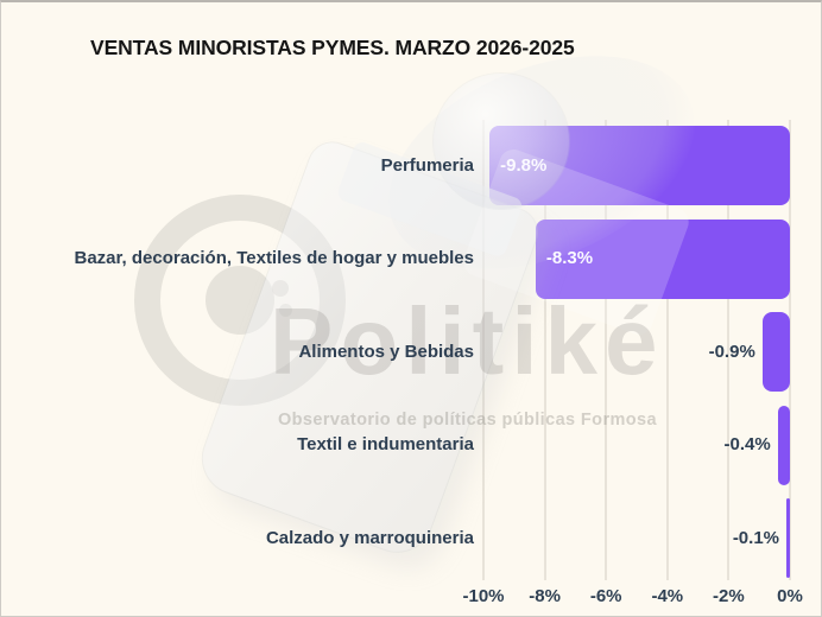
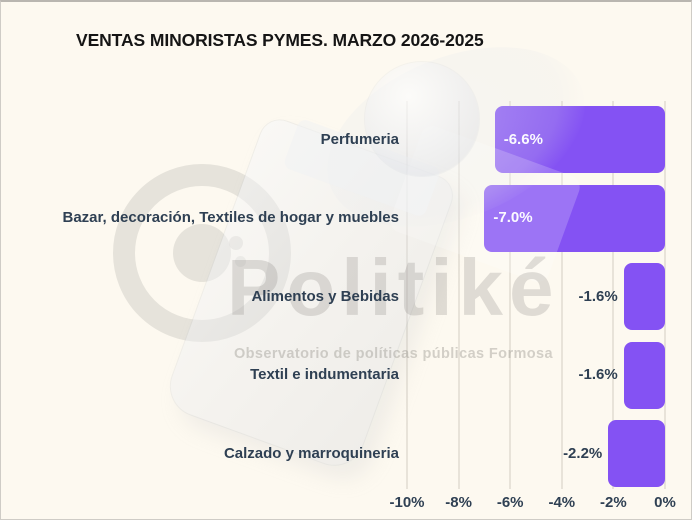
Perfumeria: -9.8% -> -6.6%
Bazar, decoración, Textiles de hogar y muebles: -8.3% -> -7.0%
Alimentos y Bebidas: -0.9% -> -1.6%
Textil e indumentaria: -0.4% -> -1.6%
Calzado y marroquineria: -0.1% -> -2.2%
